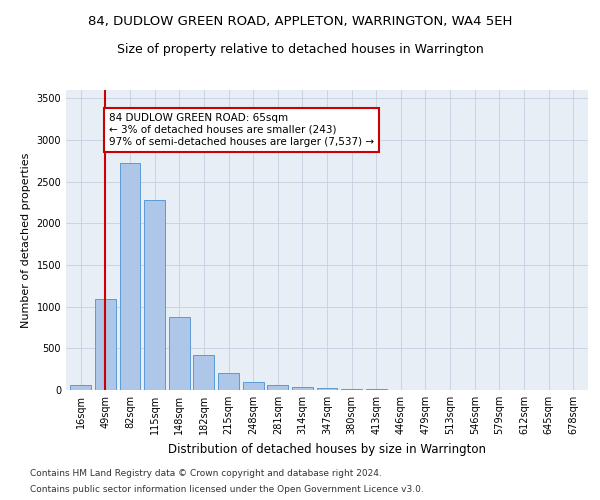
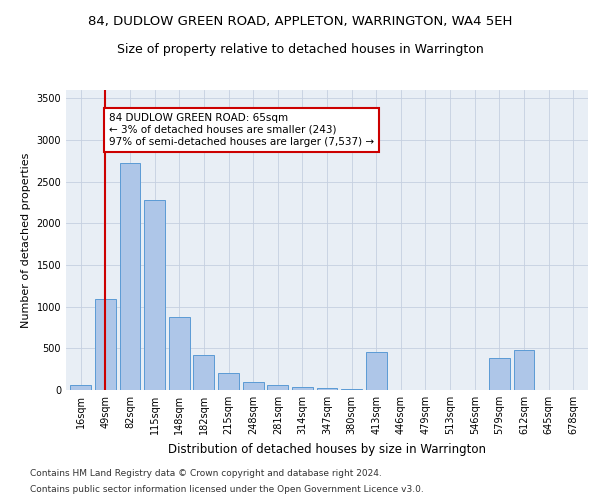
413sqm: 10 -> 460
579sqm: 0 -> 380
612sqm: 0 -> 480
